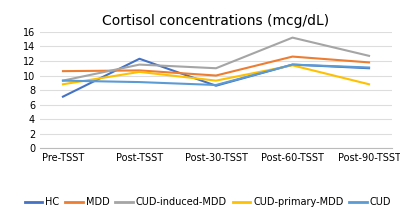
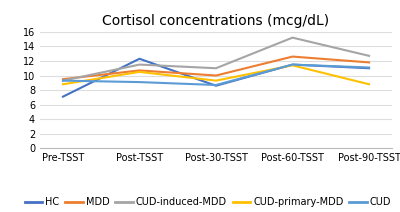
MDD/Pre-TSST: 10.6 -> 9.5
